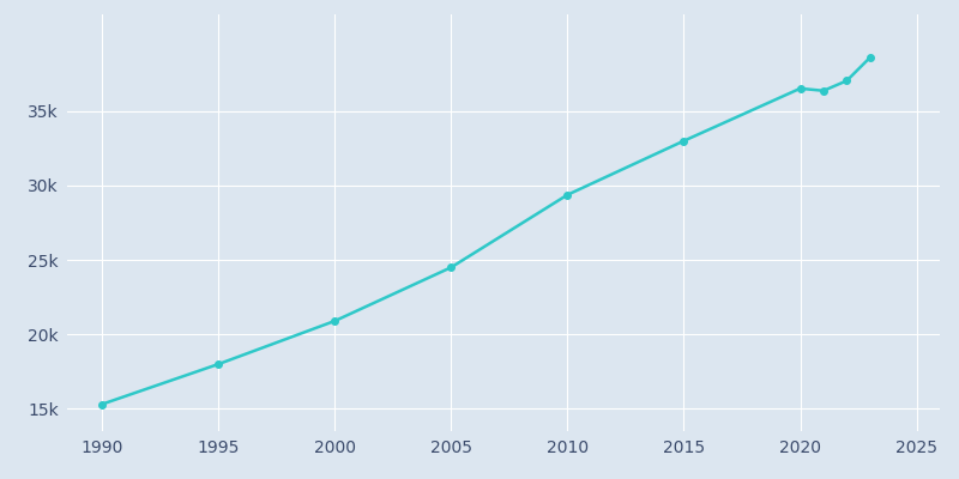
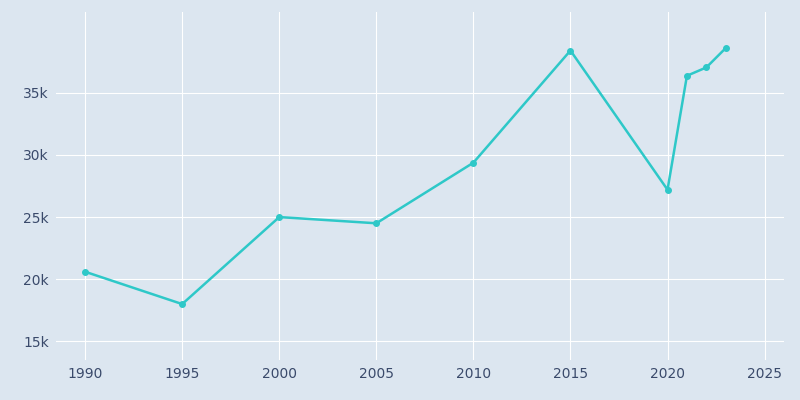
1990: 15.3k -> 20.6k
2000: 20.9k -> 25.0k
2015: 33.0k -> 38.4k
2020: 36.5k -> 27.2k
